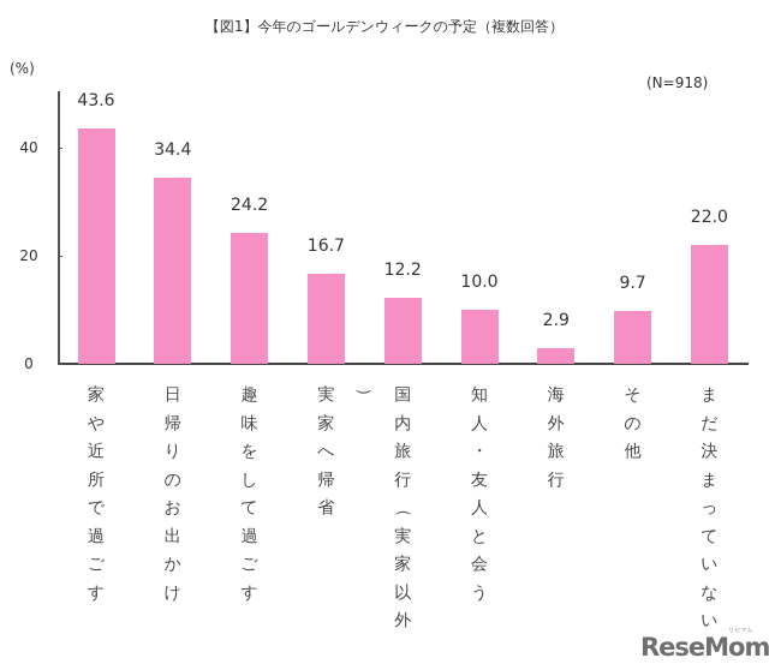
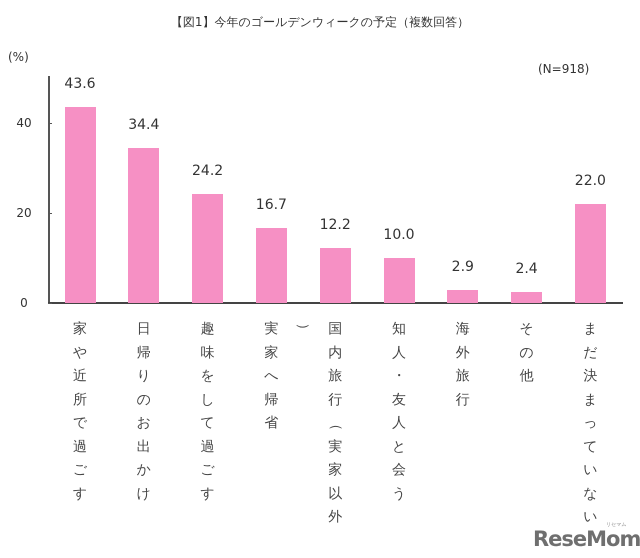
その他: 9.7 -> 2.4
